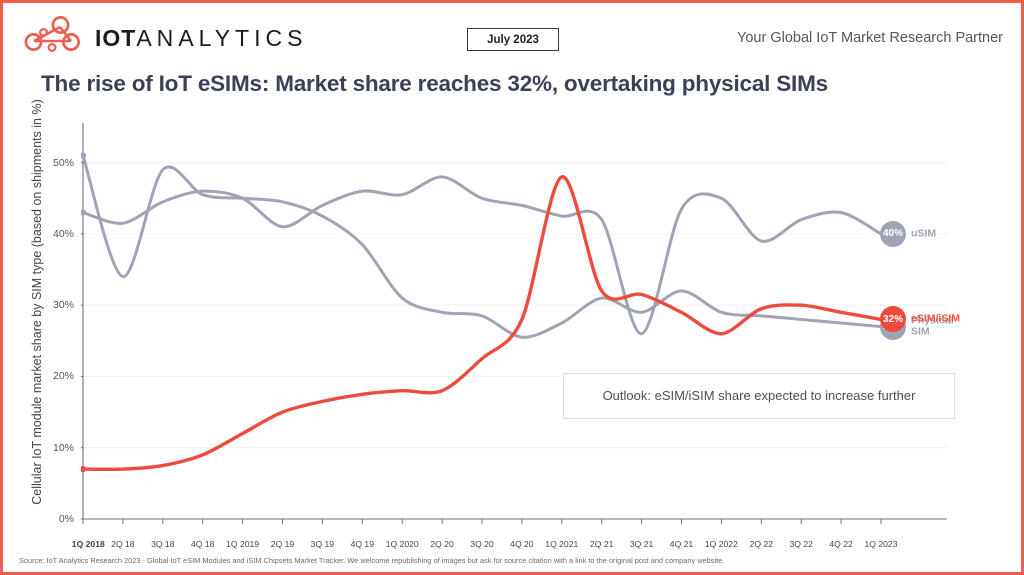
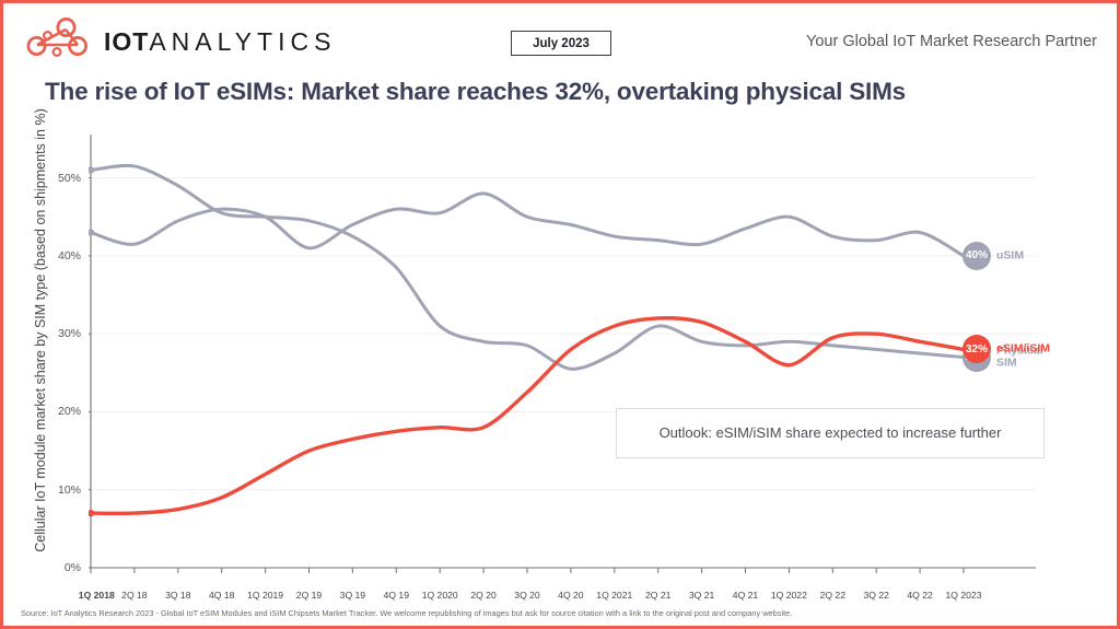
Physical SIM/2Q 18: 34% -> 52%
eSIM/iSIM/1Q 2021: 48% -> 31%
uSIM/3Q 21: 26% -> 42%
Physical SIM/4Q 21: 32% -> 28%
uSIM/2Q 22: 39% -> 42%
